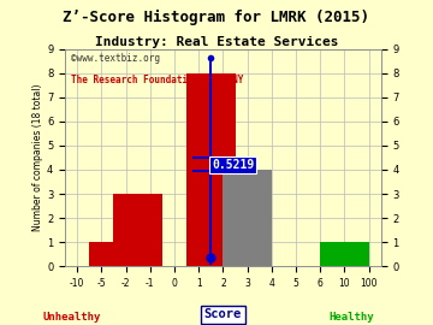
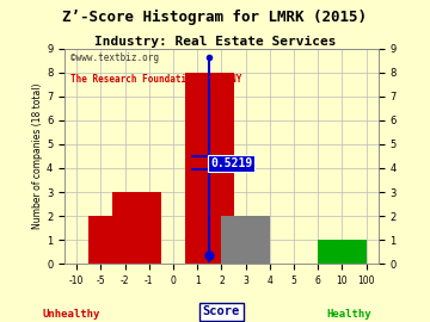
-5: 1 -> 2
3: 4 -> 2
